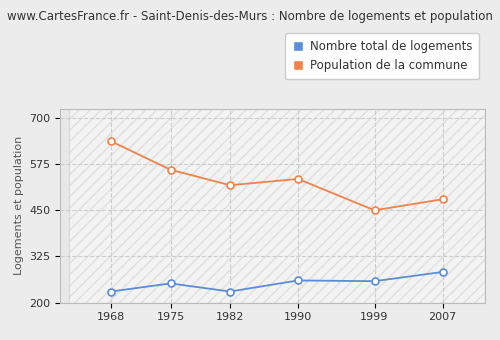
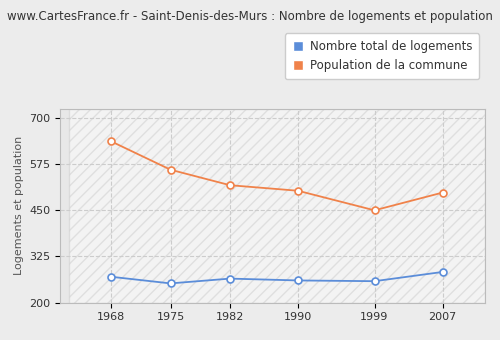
Nombre total de logements/1968: 230 -> 270
Nombre total de logements/1982: 230 -> 265
Population de la commune/1990: 535 -> 503
Population de la commune/2007: 480 -> 498
